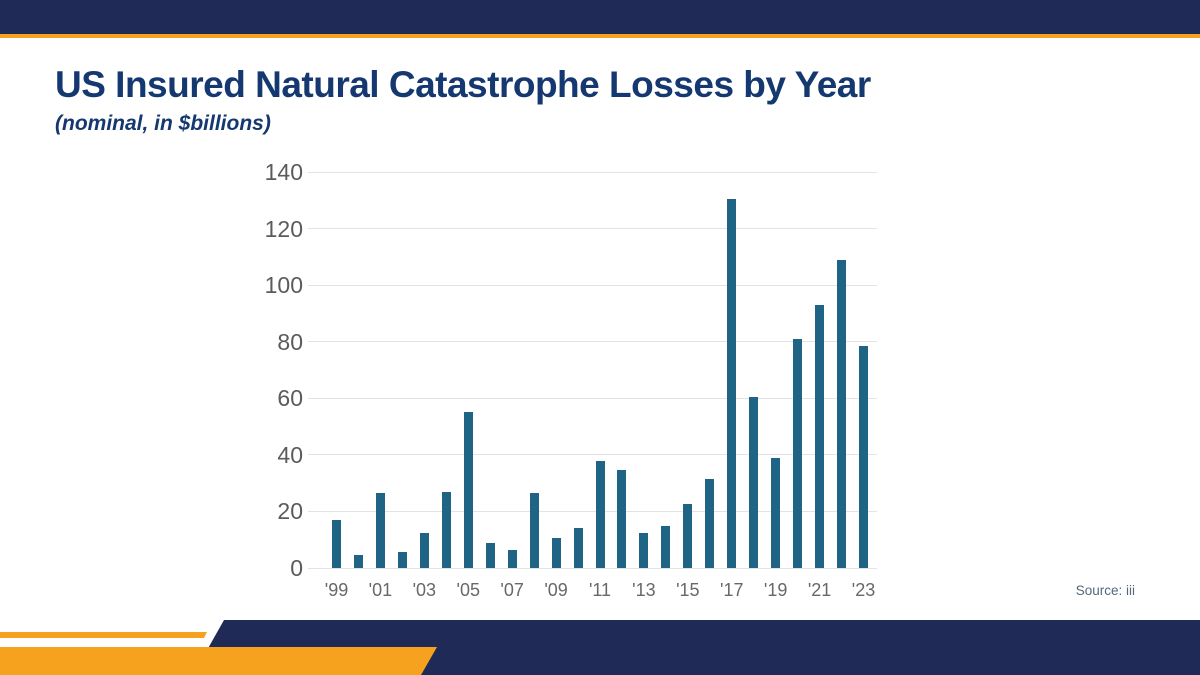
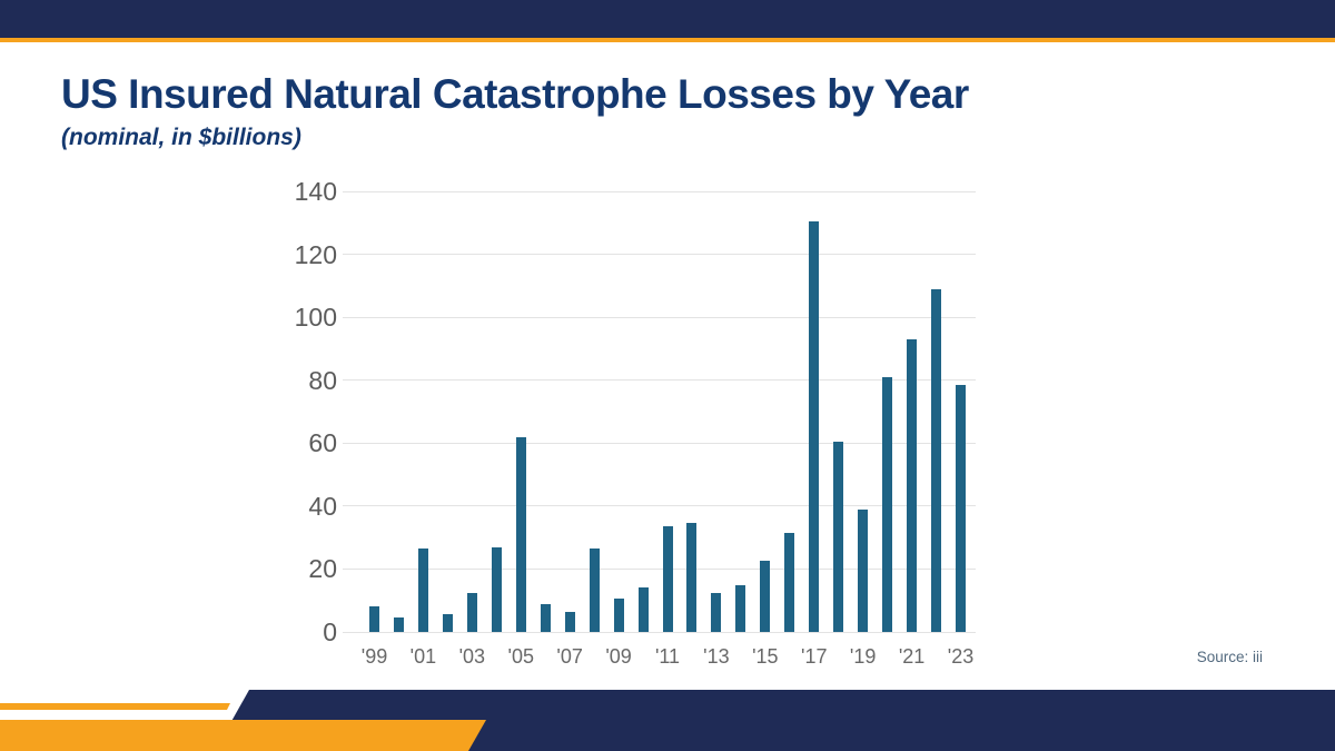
'99: 17 -> 8
'05: 55 -> 62
'11: 38 -> 34
